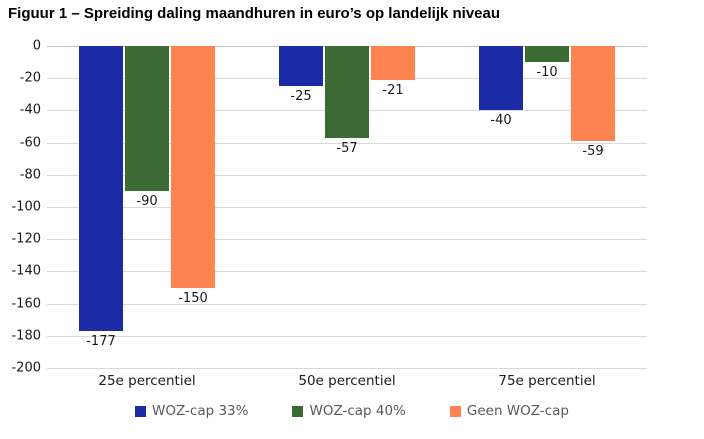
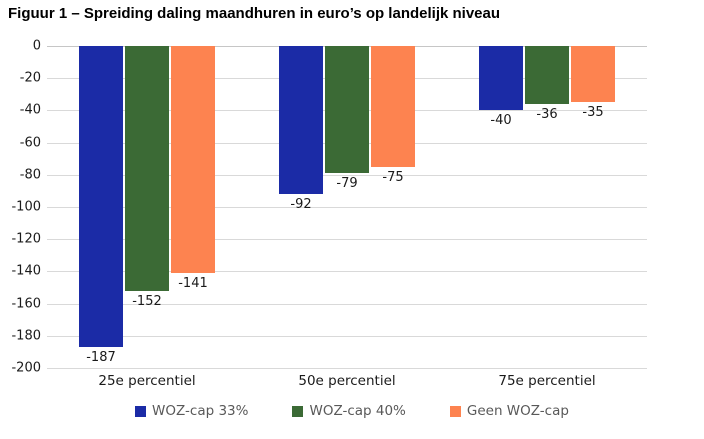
WOZ-cap 33%/25e percentiel: -177 -> -187
WOZ-cap 40%/25e percentiel: -90 -> -152
Geen WOZ-cap/25e percentiel: -150 -> -141
WOZ-cap 33%/50e percentiel: -25 -> -92
WOZ-cap 40%/50e percentiel: -57 -> -79
Geen WOZ-cap/50e percentiel: -21 -> -75
WOZ-cap 40%/75e percentiel: -10 -> -36
Geen WOZ-cap/75e percentiel: -59 -> -35
